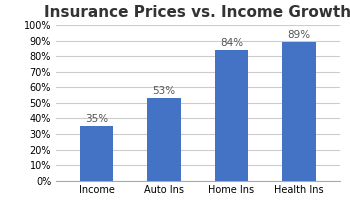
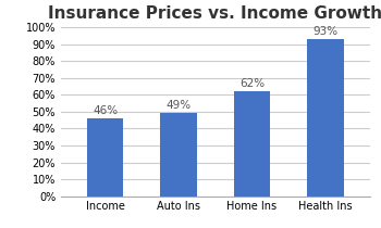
Income: 35% -> 46%
Auto Ins: 53% -> 49%
Home Ins: 84% -> 62%
Health Ins: 89% -> 93%
